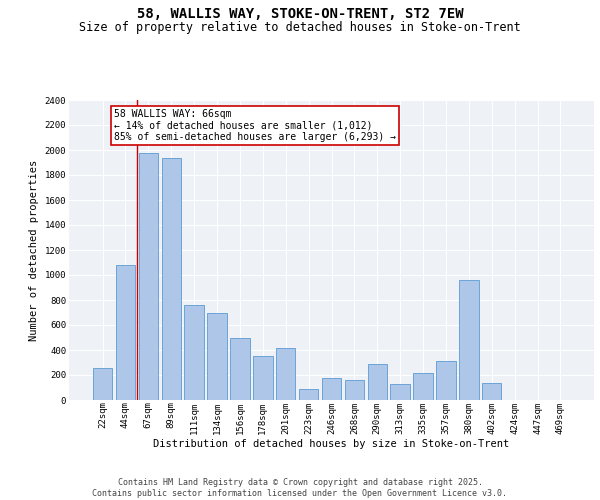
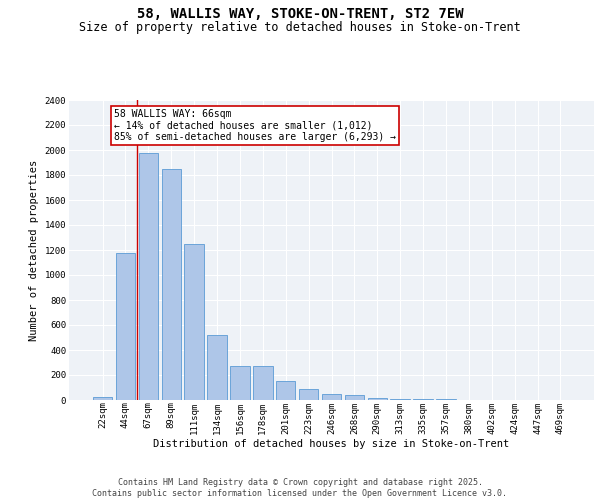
22sqm: 260 -> 20
44sqm: 1080 -> 1180
89sqm: 1940 -> 1850
111sqm: 760 -> 1240
134sqm: 700 -> 520
156sqm: 500 -> 280
178sqm: 350 -> 280
201sqm: 420 -> 150
246sqm: 180 -> 50
268sqm: 160 -> 40
290sqm: 290 -> 20
313sqm: 130 -> 10
335sqm: 220 -> 10
357sqm: 310 -> 0
380sqm: 960 -> 0
402sqm: 140 -> 0
